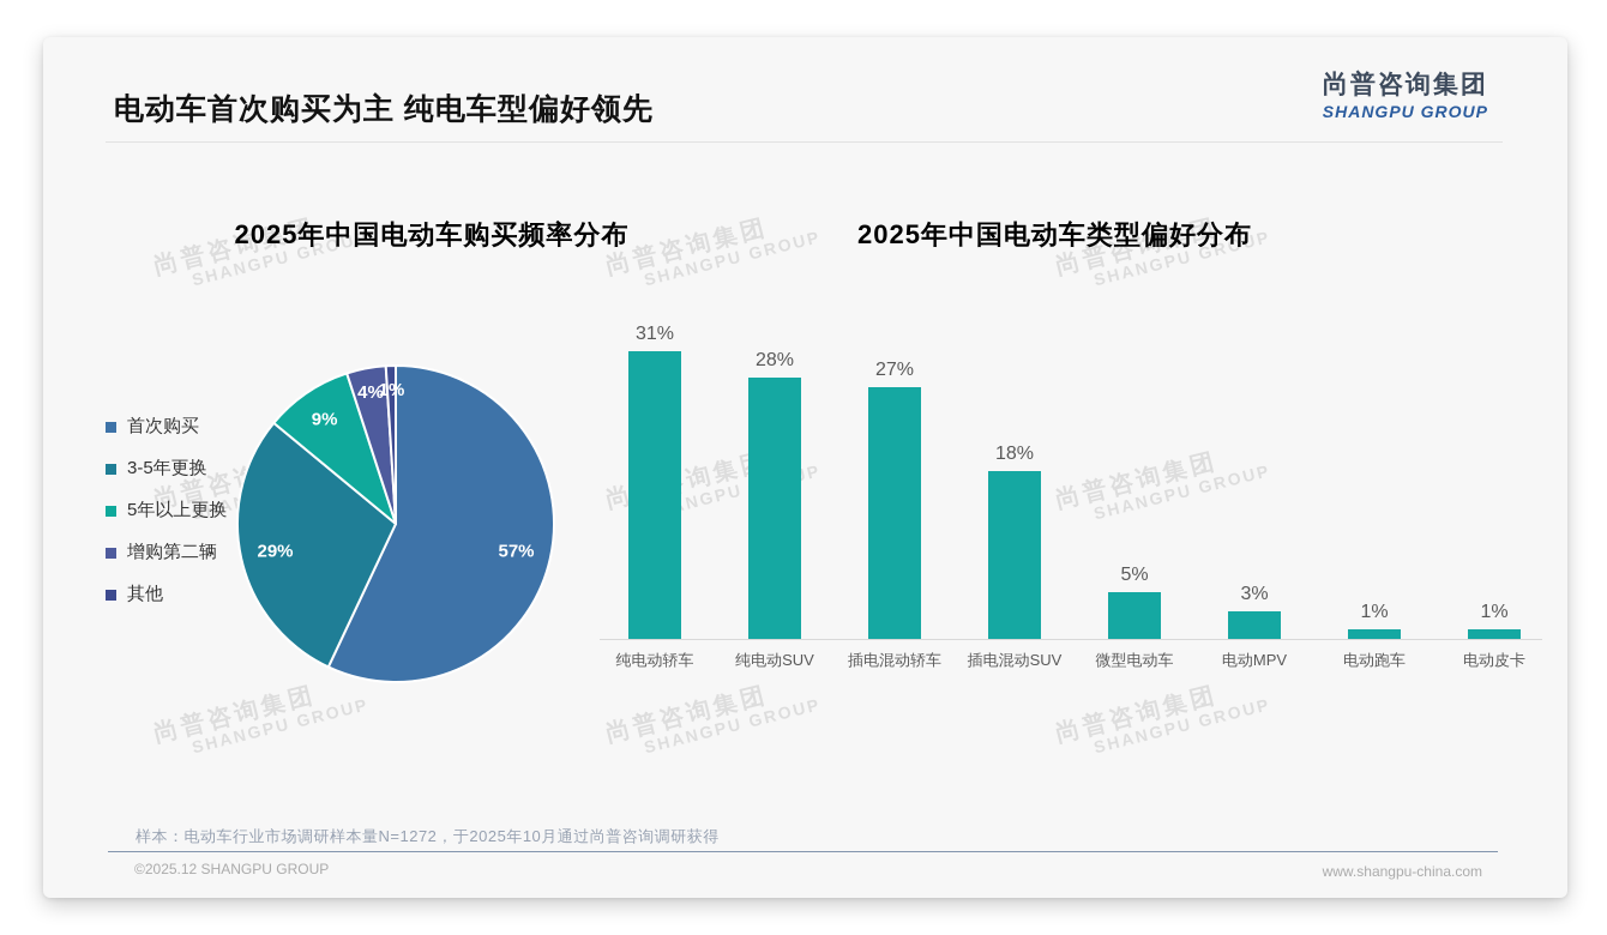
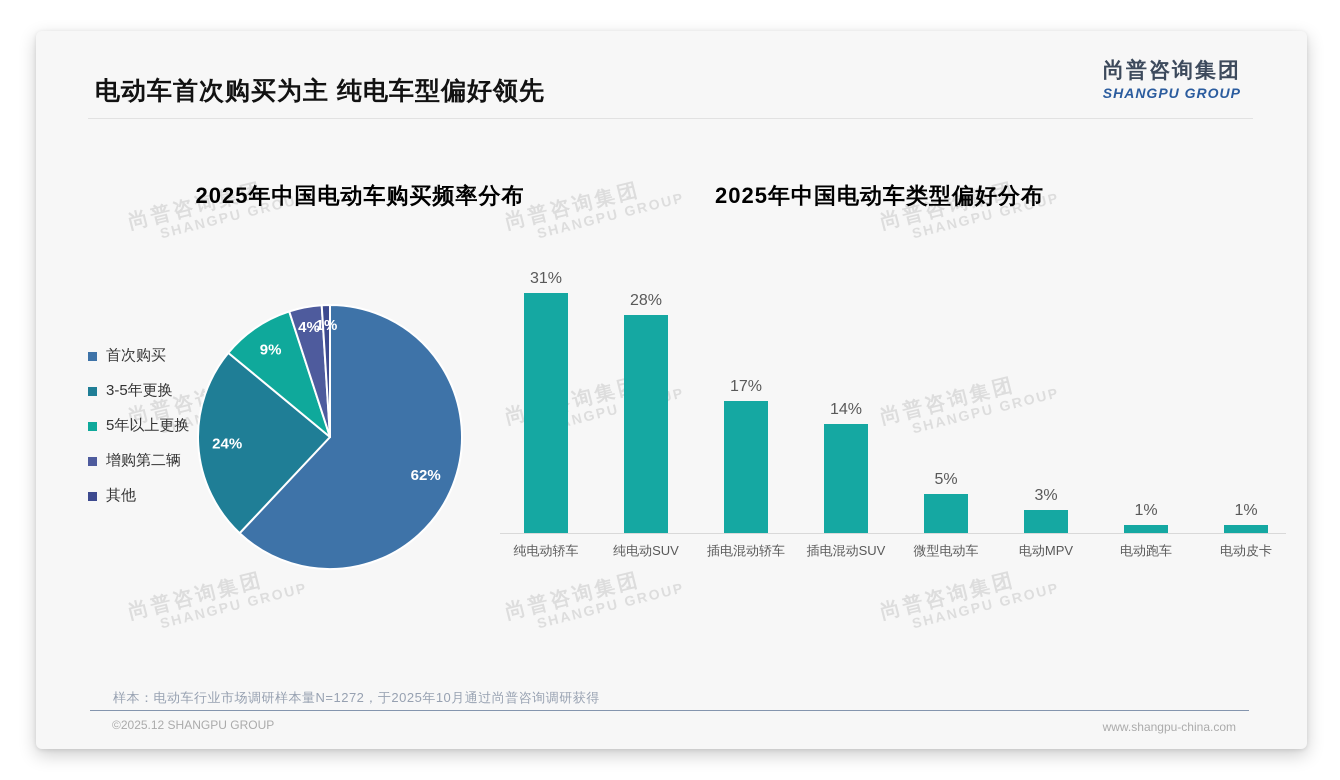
2025年中国电动车购买频率分布/首次购买: 57% -> 62%
2025年中国电动车购买频率分布/3-5年更换: 29% -> 24%
2025年中国电动车类型偏好分布/插电混动轿车: 27% -> 17%
2025年中国电动车类型偏好分布/插电混动SUV: 18% -> 14%
